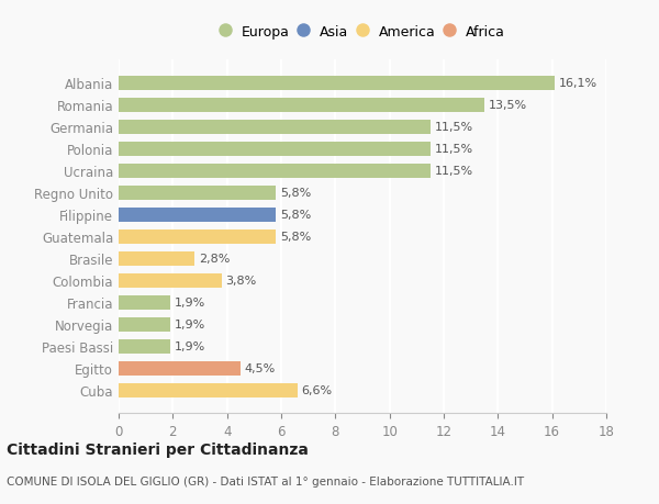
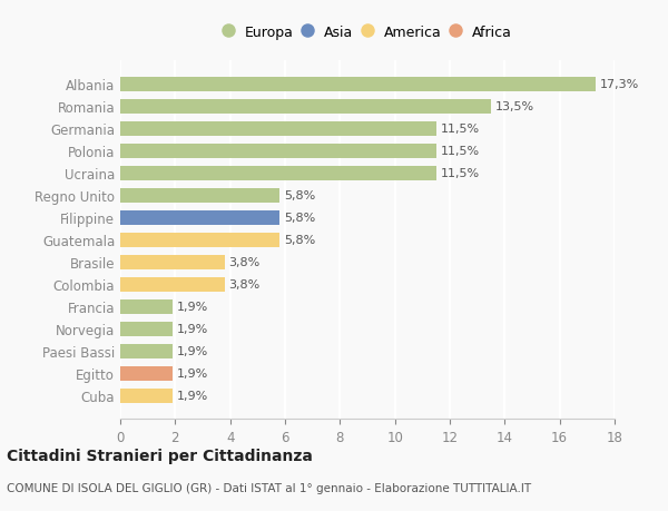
Albania: 16,1% -> 17,3%
Brasile: 2,8% -> 3,8%
Egitto: 4,5% -> 1,9%
Cuba: 6,6% -> 1,9%
